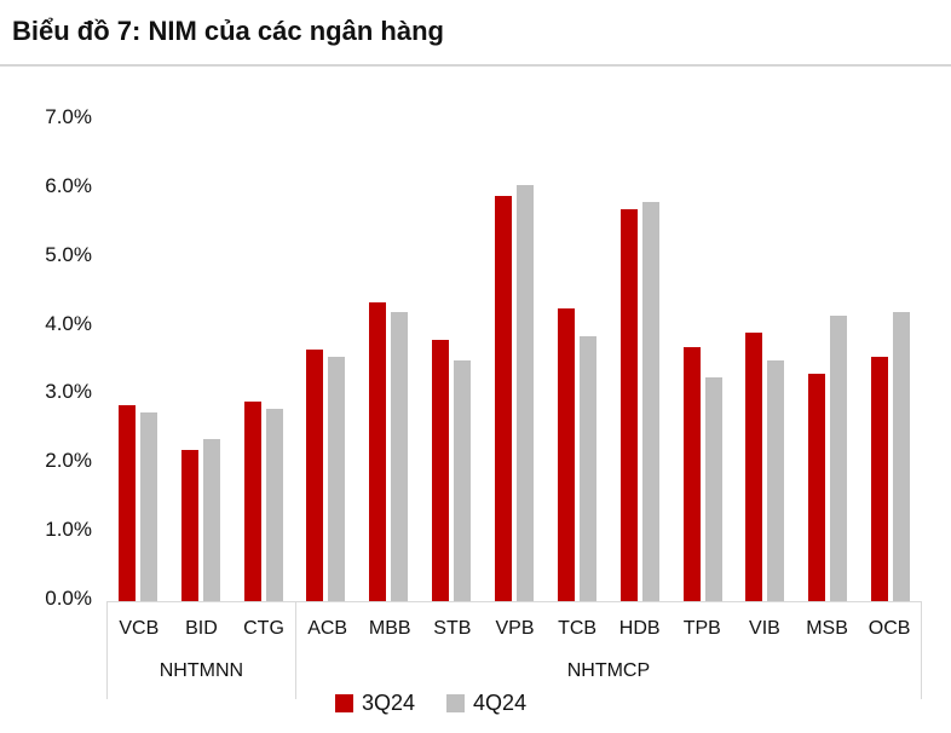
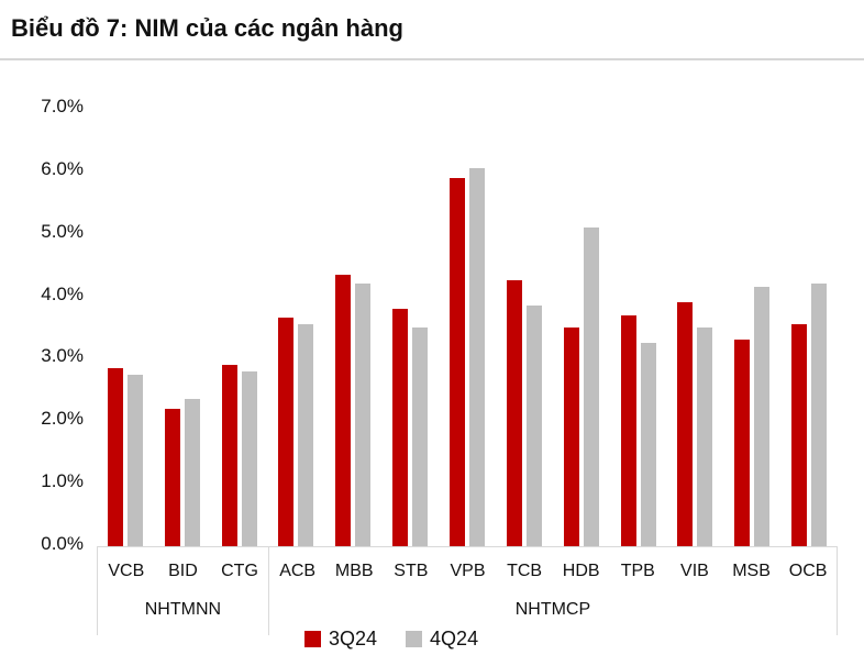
3Q24/HDB: 5.7% -> 3.5%
4Q24/HDB: 5.8% -> 5.1%
